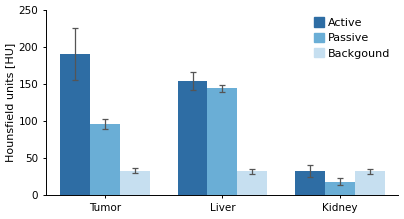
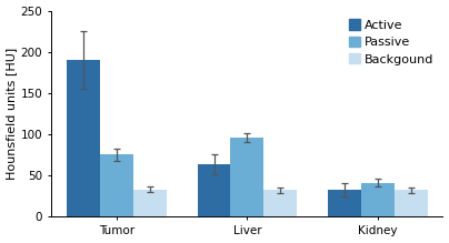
Passive/Tumor: 96 -> 75
Active/Liver: 154 -> 63
Passive/Liver: 144 -> 96
Passive/Kidney: 18 -> 41
